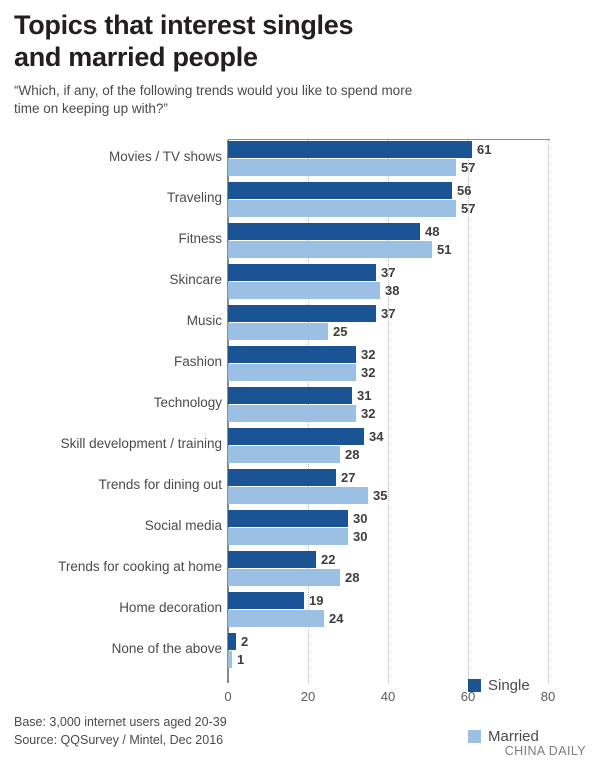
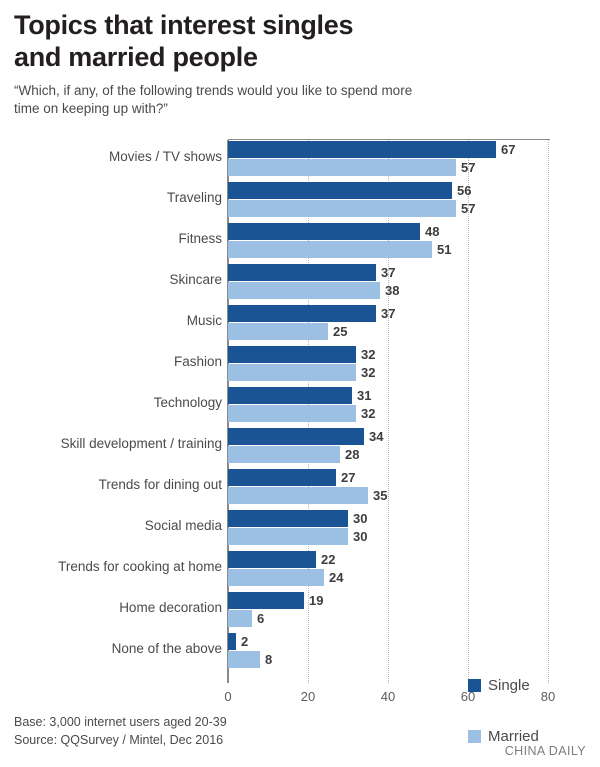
Single/Movies / TV shows: 61 -> 67
Married/Trends for cooking at home: 28 -> 24
Married/Home decoration: 24 -> 6
Married/None of the above: 1 -> 8
